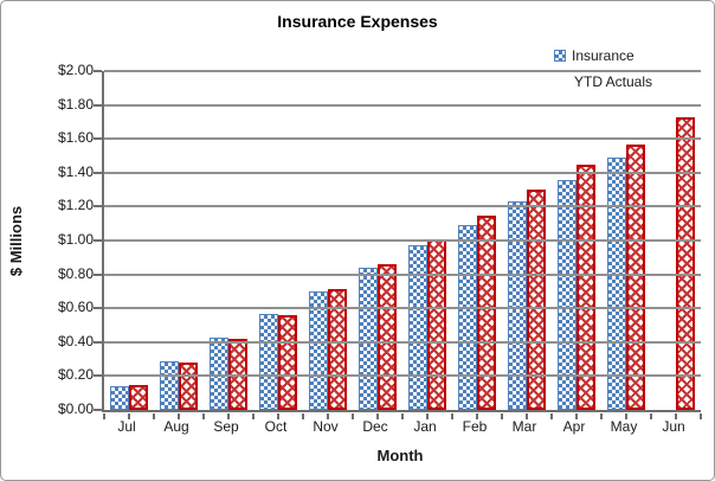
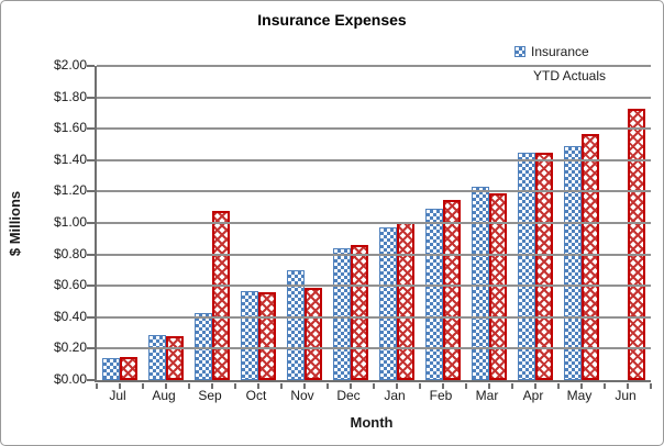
YTD Actuals/Sep: $0.42 -> $1.08
YTD Actuals/Nov: $0.71 -> $0.59
YTD Actuals/Mar: $1.30 -> $1.19
Insurance/Apr: $1.36 -> $1.45
